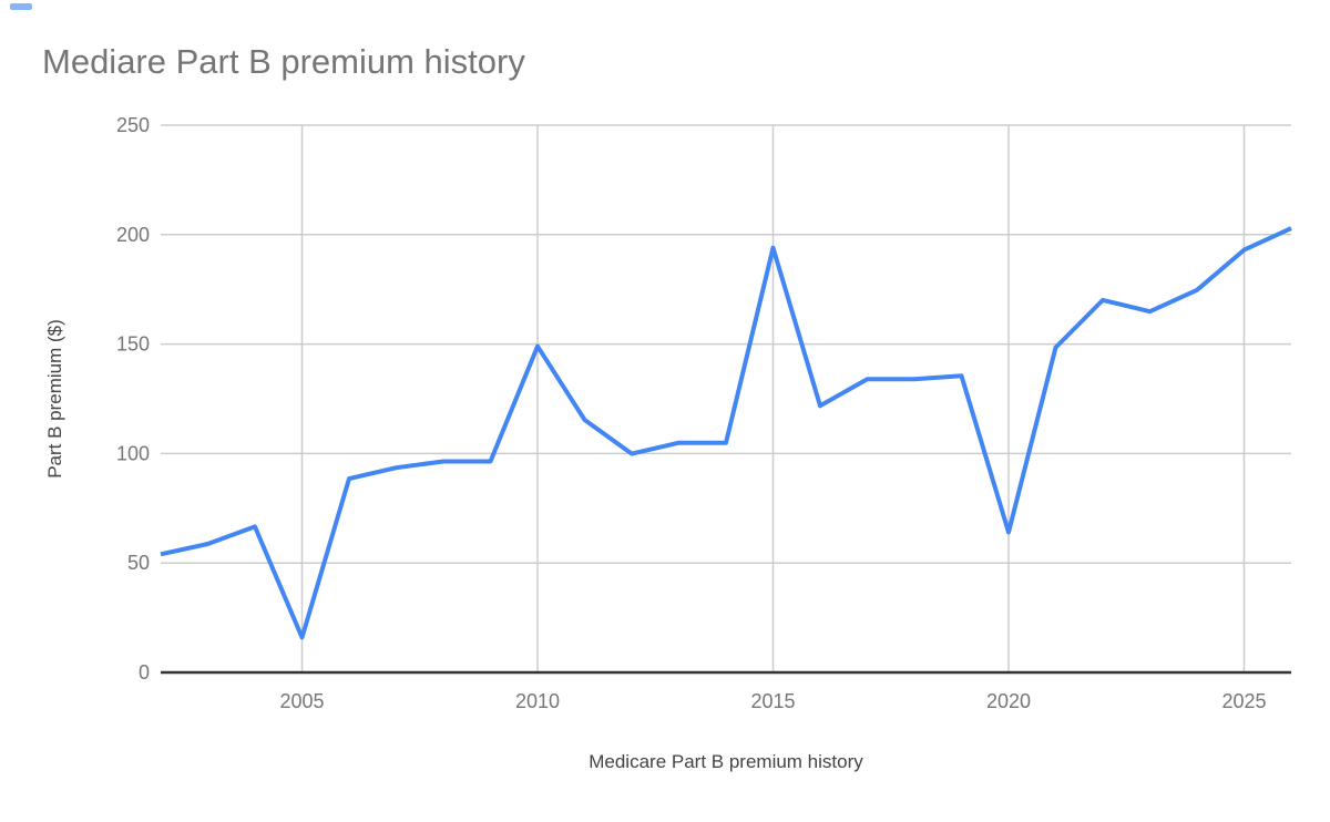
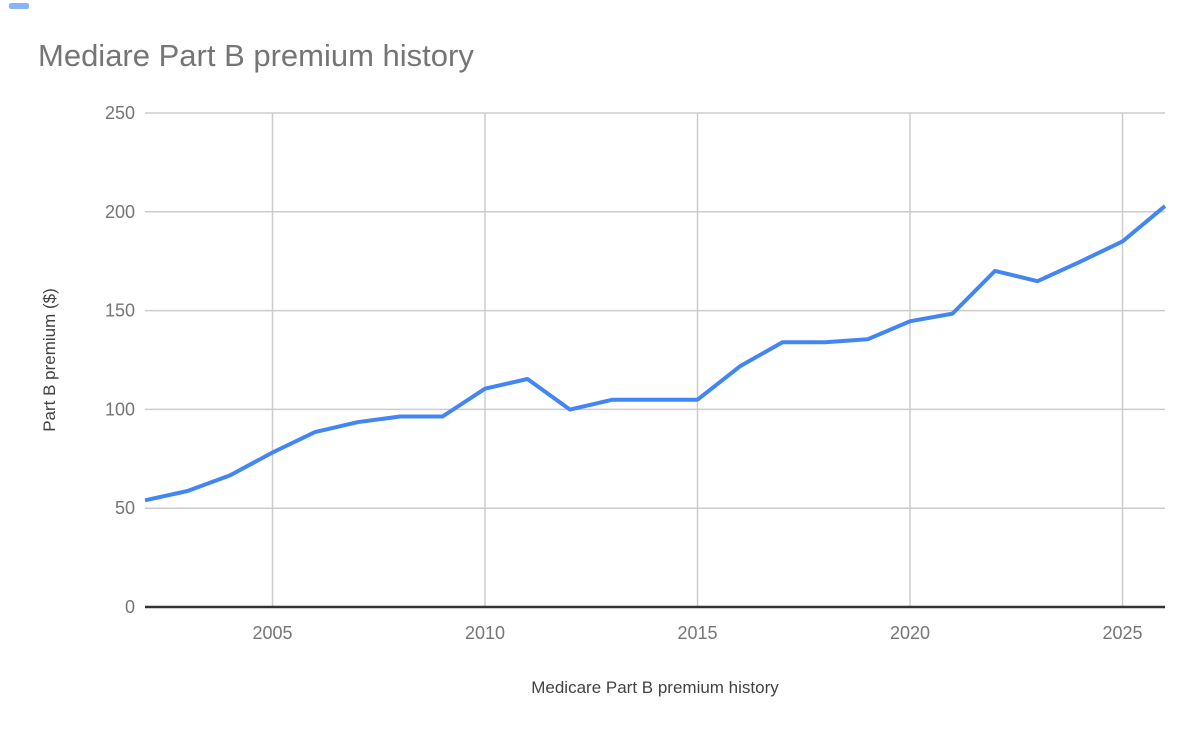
2005: 16 -> 78
2010: 149 -> 110
2015: 194 -> 105
2020: 64 -> 145
2025: 193 -> 185
